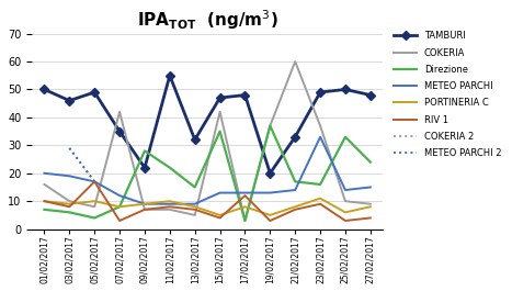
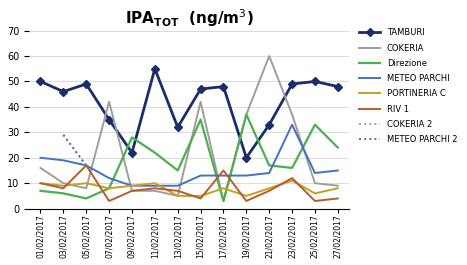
PORTINERIA C/13/02/2017: 8 -> 5
RIV 1/17/02/2017: 12 -> 15
RIV 1/23/02/2017: 9 -> 12
